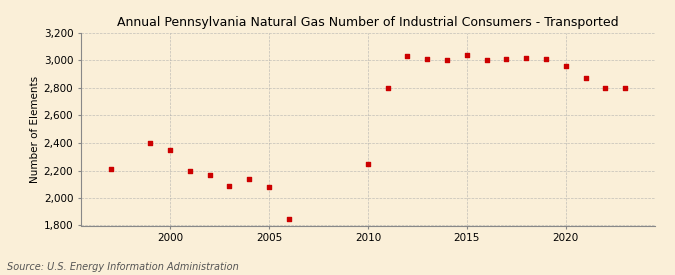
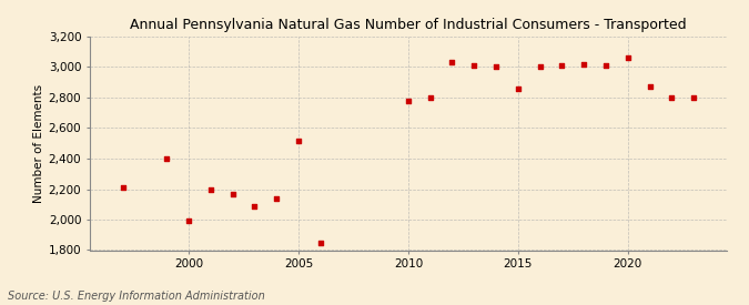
2000: 2,350 -> 1,990
2005: 2,080 -> 2,520
2010: 2,250 -> 2,780
2015: 3,040 -> 2,860
2020: 2,960 -> 3,060
